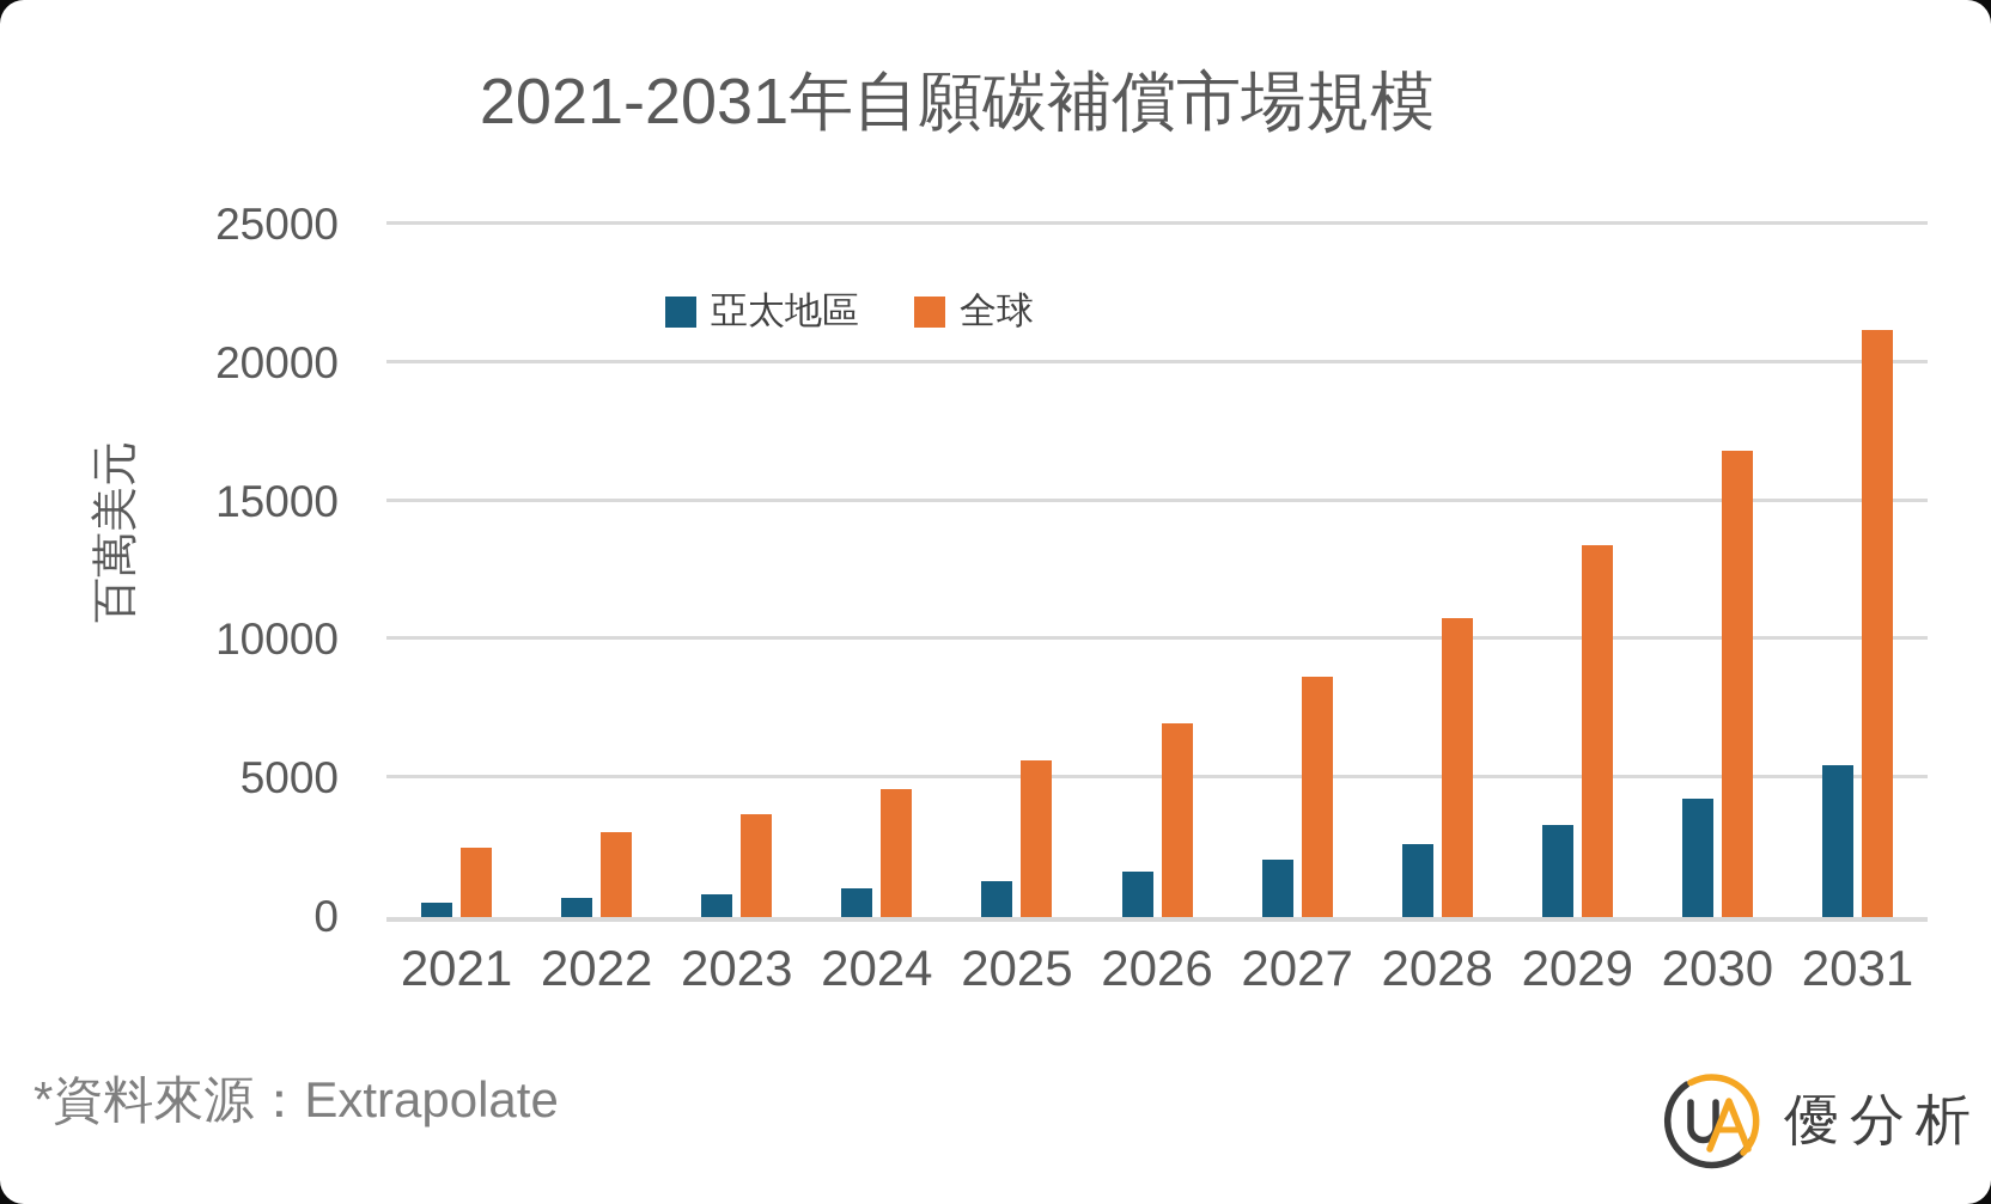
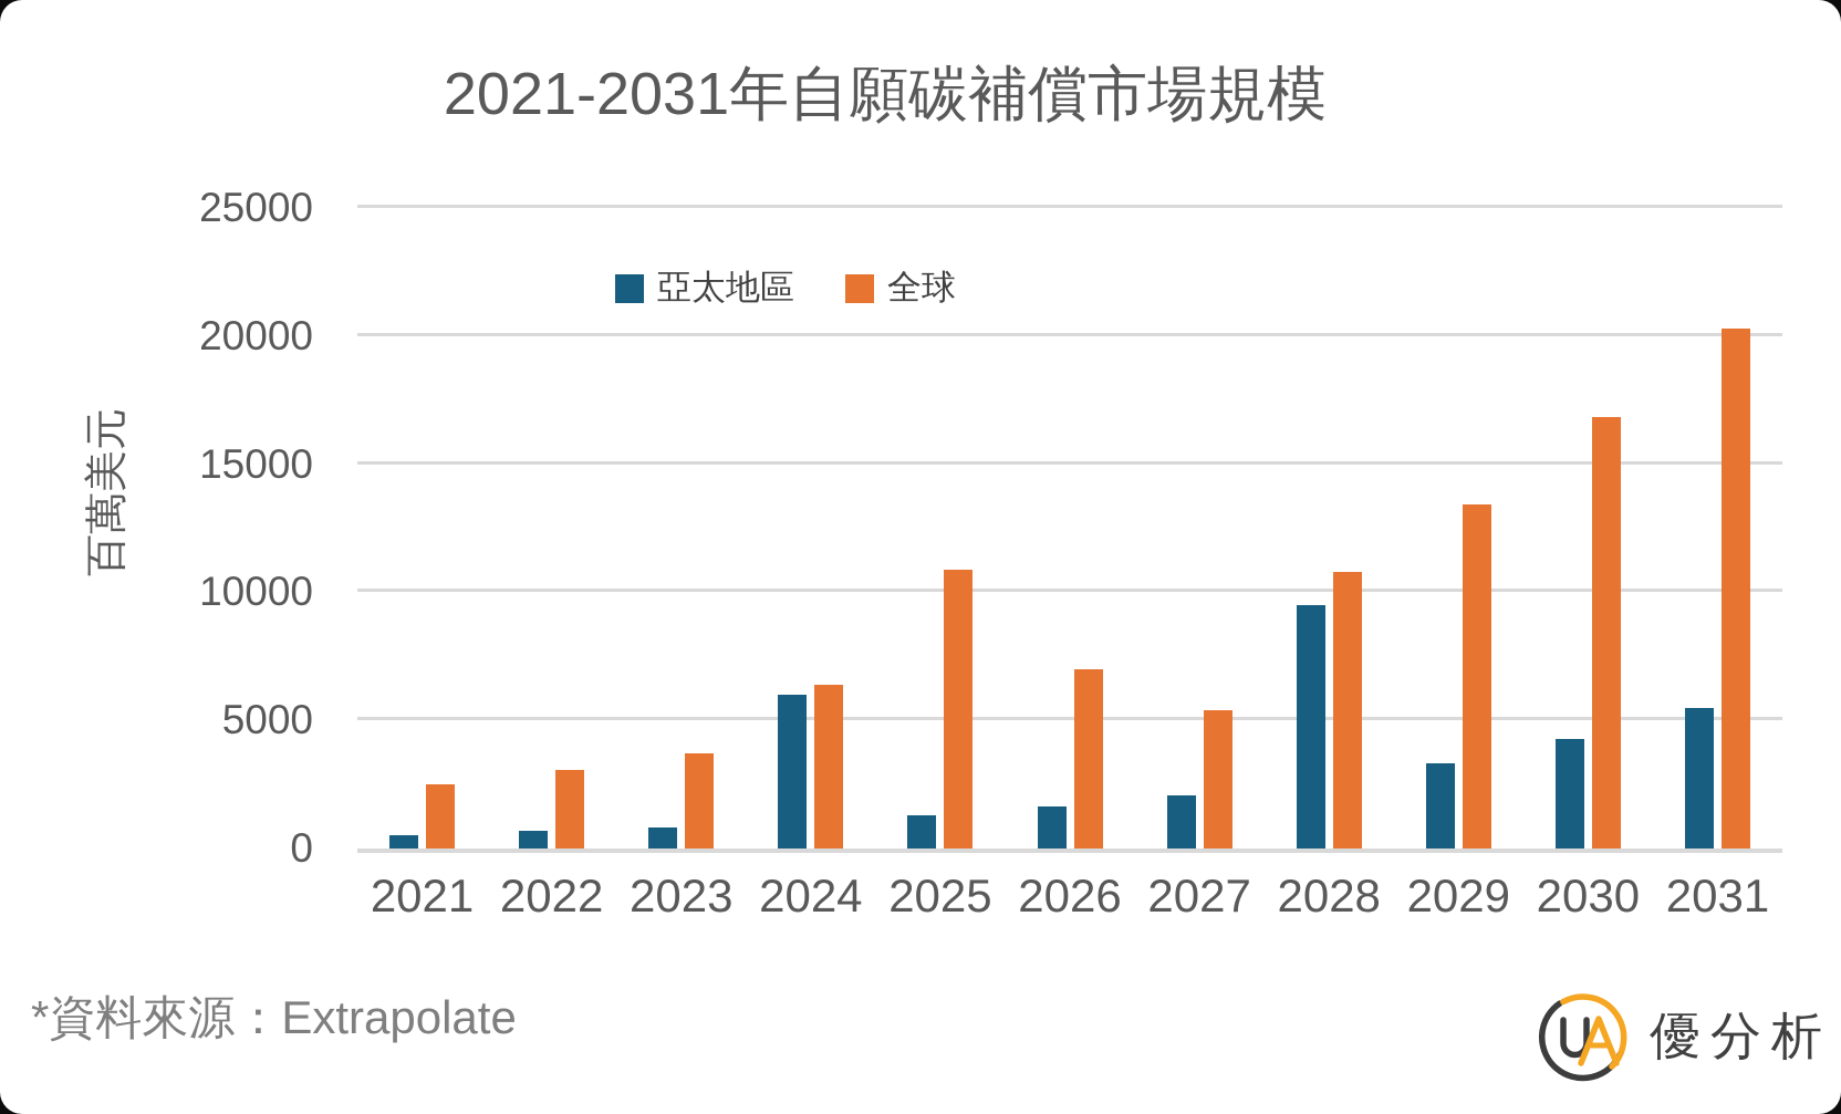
亞太地區/2024: 1000 -> 6000
全球/2024: 4600 -> 6400
全球/2025: 5600 -> 10900
全球/2027: 8700 -> 5400
亞太地區/2028: 2600 -> 9500
全球/2031: 21200 -> 20300
